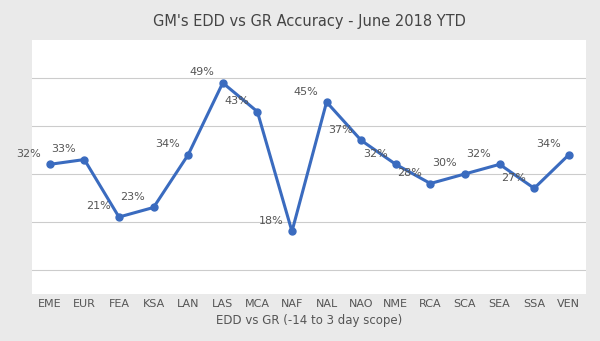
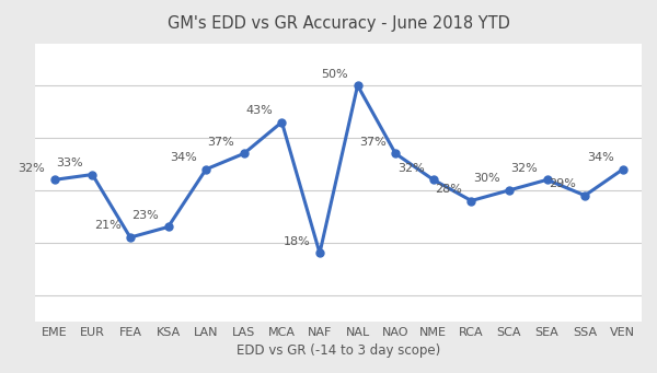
LAS: 49% -> 37%
NAL: 45% -> 50%
SSA: 27% -> 29%
